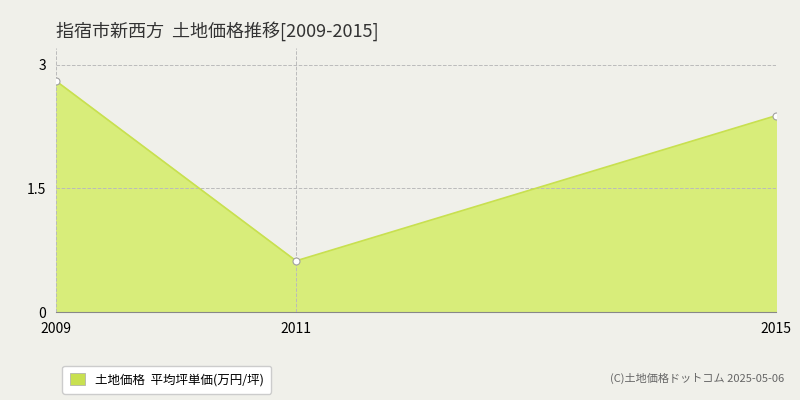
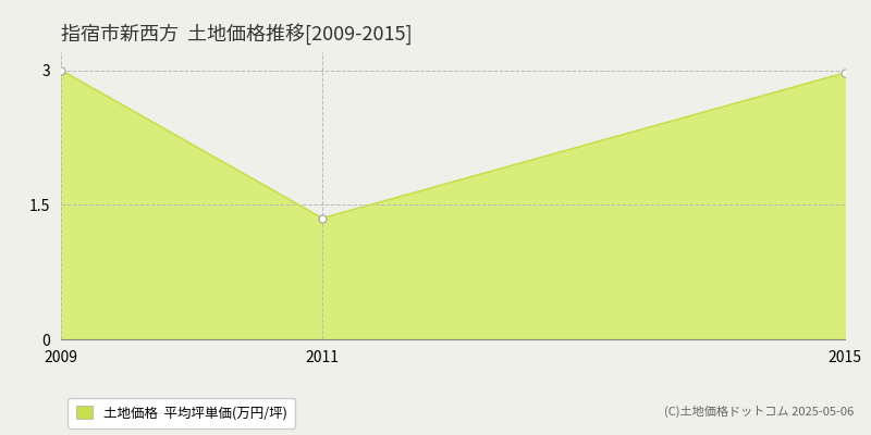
2009: 2.80 -> 3.00
2011: 0.62 -> 1.35
2015: 2.38 -> 2.97
